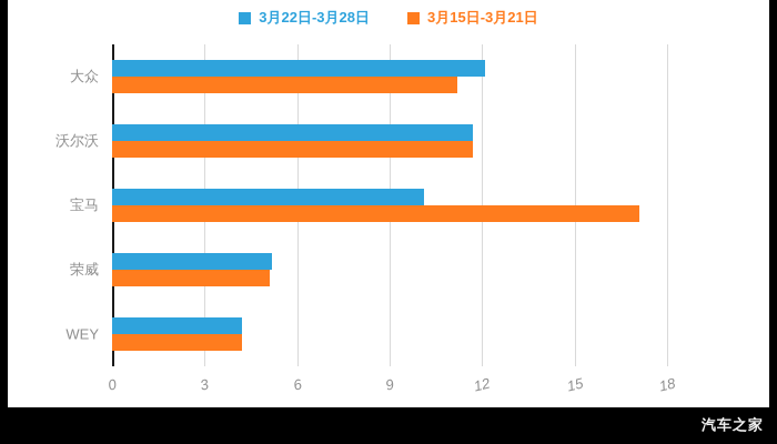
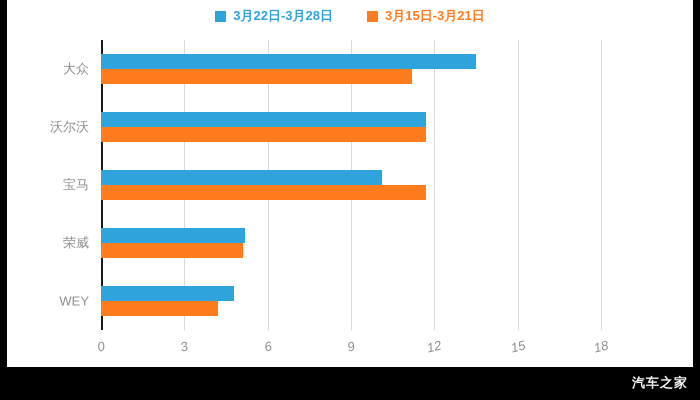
3月22日-3月28日/大众: 12.1 -> 13.5
3月15日-3月21日/宝马: 17.1 -> 11.7
3月22日-3月28日/WEY: 4.2 -> 4.8
